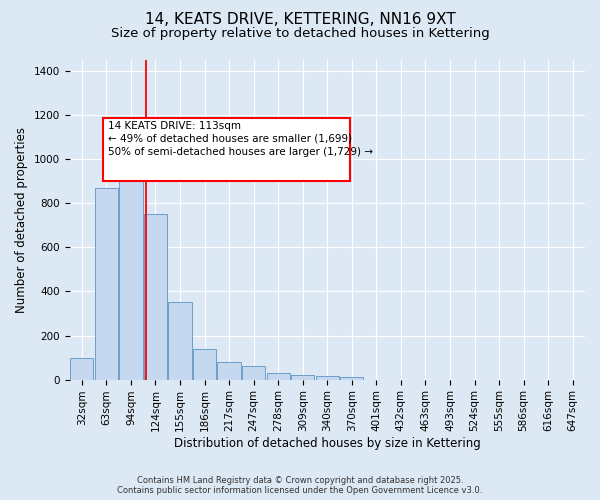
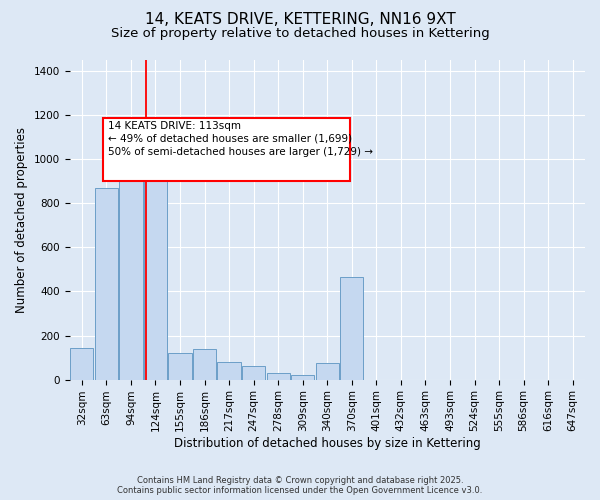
32sqm: 100 -> 145
124sqm: 750 -> 900
155sqm: 350 -> 120
340sqm: 15 -> 75
370sqm: 10 -> 465
